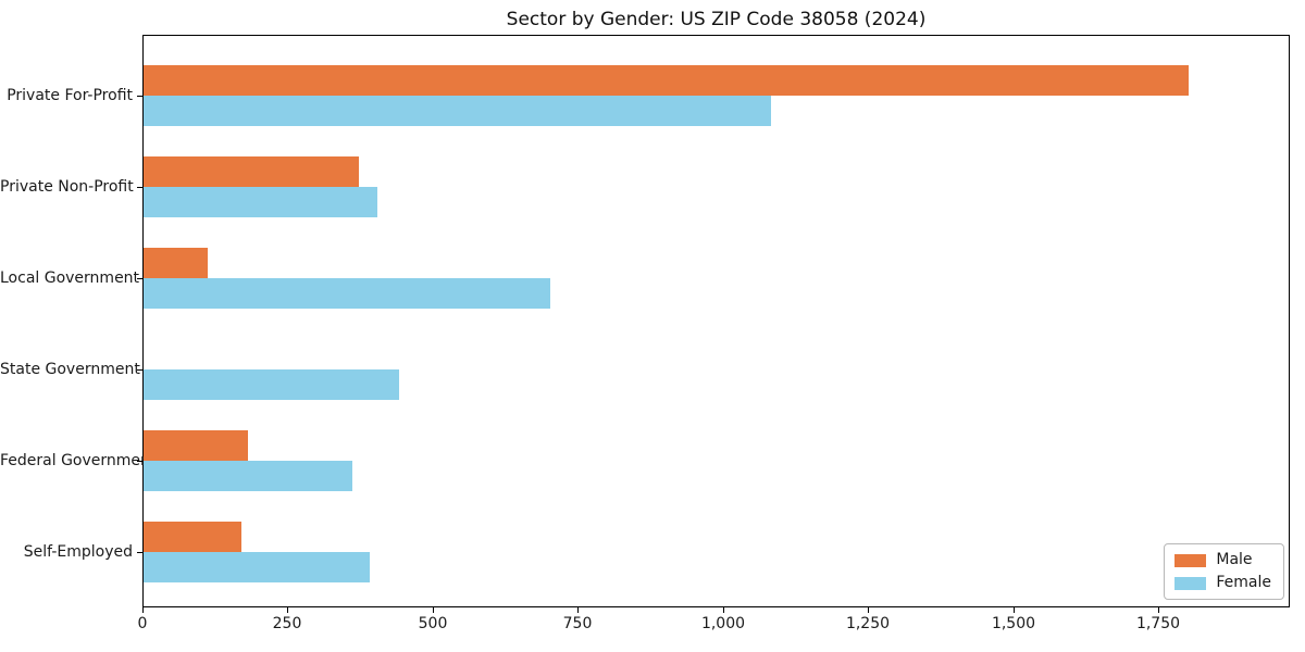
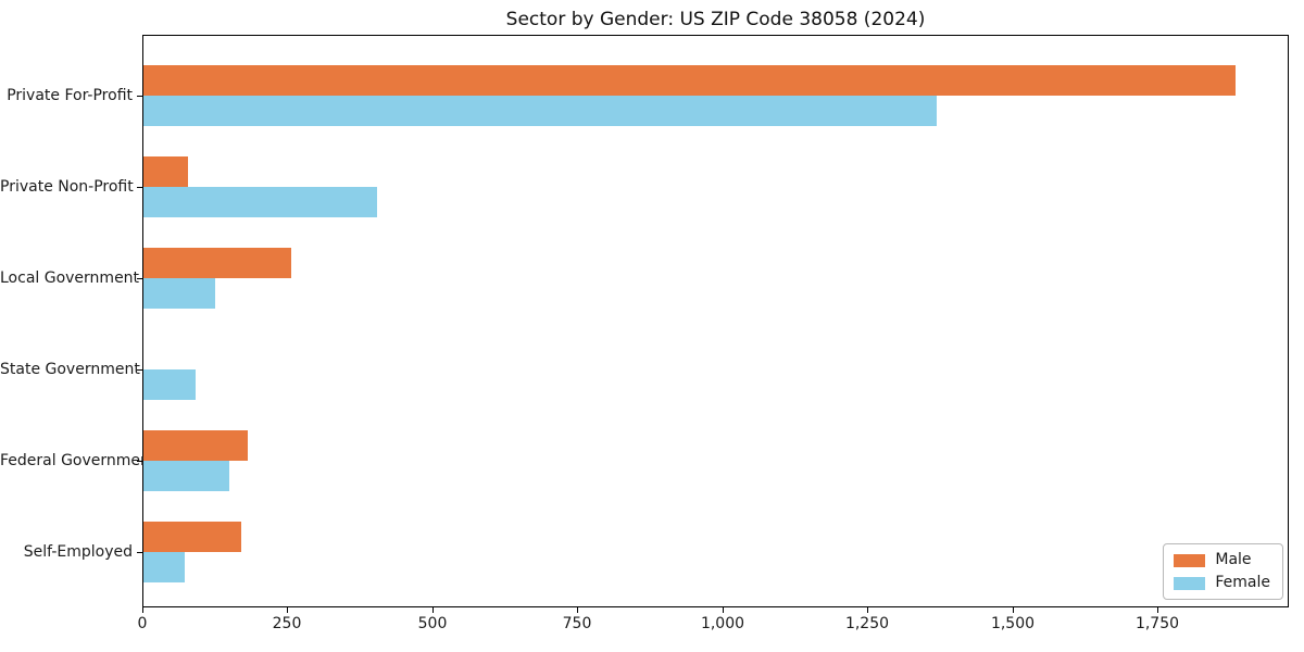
Male/Private For-Profit: 1800 -> 1880
Female/Private For-Profit: 1080 -> 1370
Male/Private Non-Profit: 370 -> 80
Male/Local Government: 110 -> 260
Female/Local Government: 700 -> 120
Female/State Government: 440 -> 90
Female/Federal Government: 360 -> 150
Female/Self-Employed: 390 -> 70
